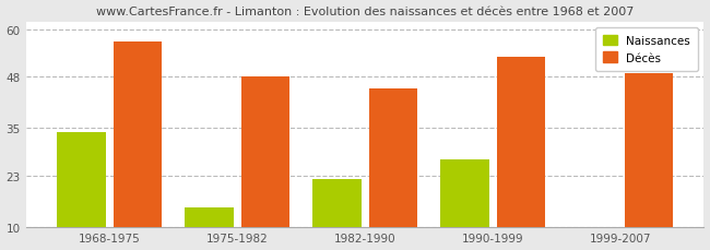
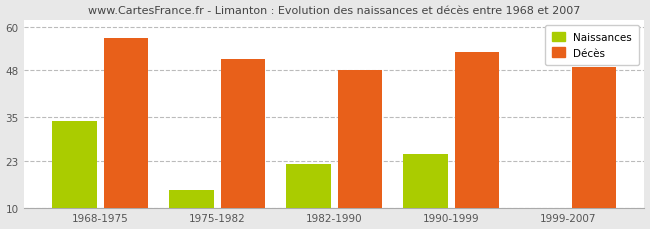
Décès/1975-1982: 48 -> 51
Décès/1982-1990: 45 -> 48
Naissances/1990-1999: 27 -> 25
